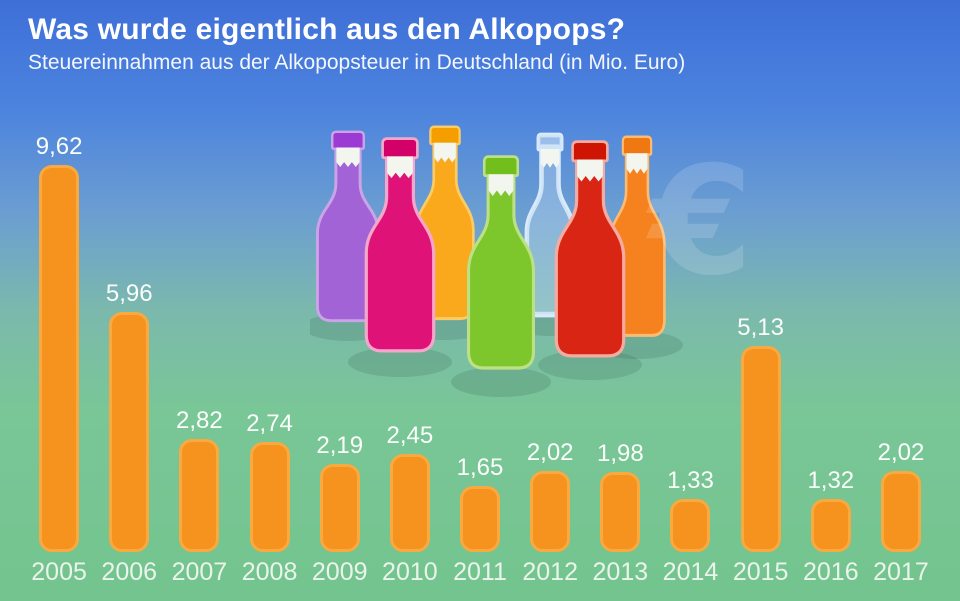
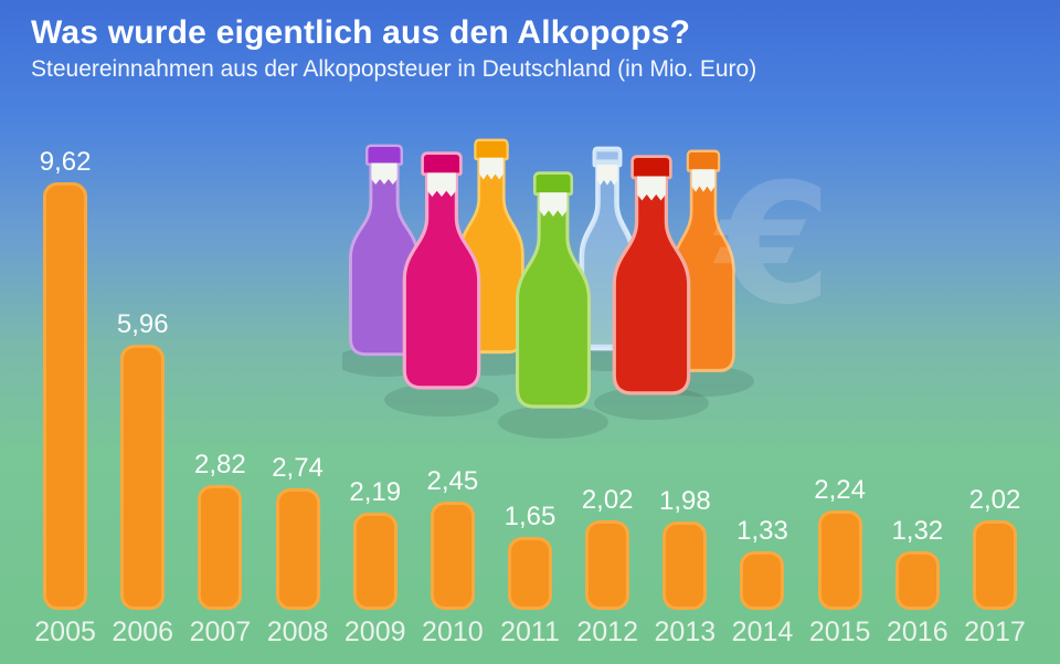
2015: 5,13 -> 2,24
